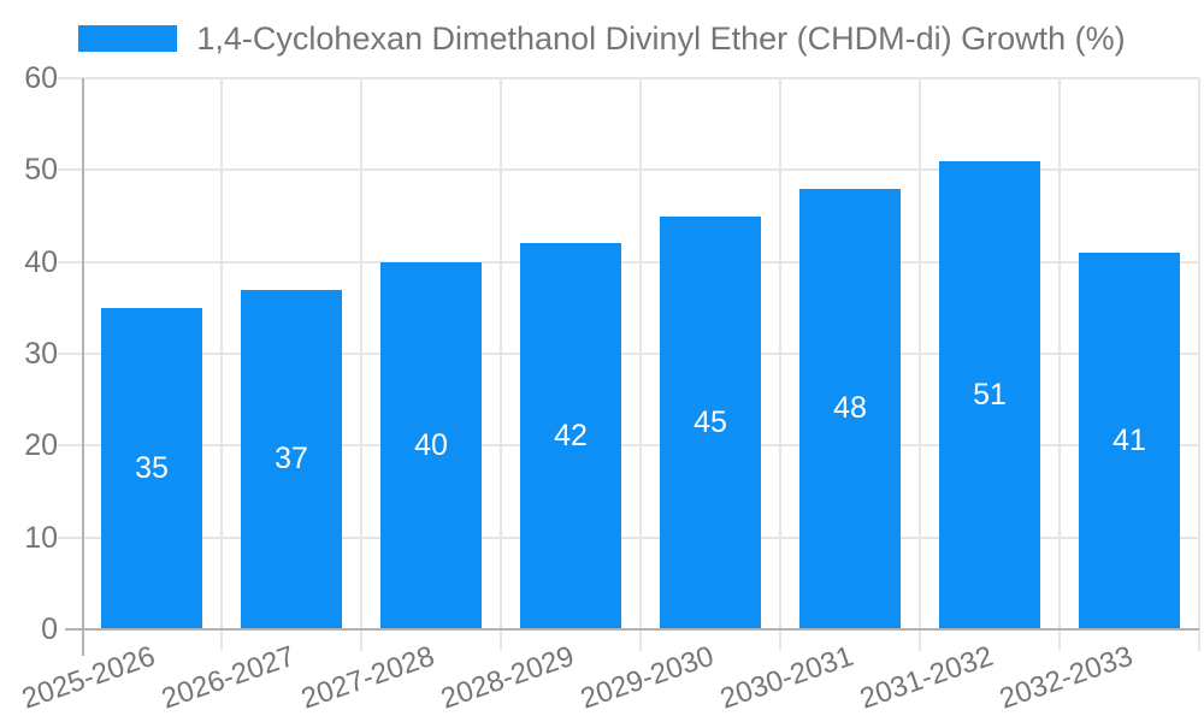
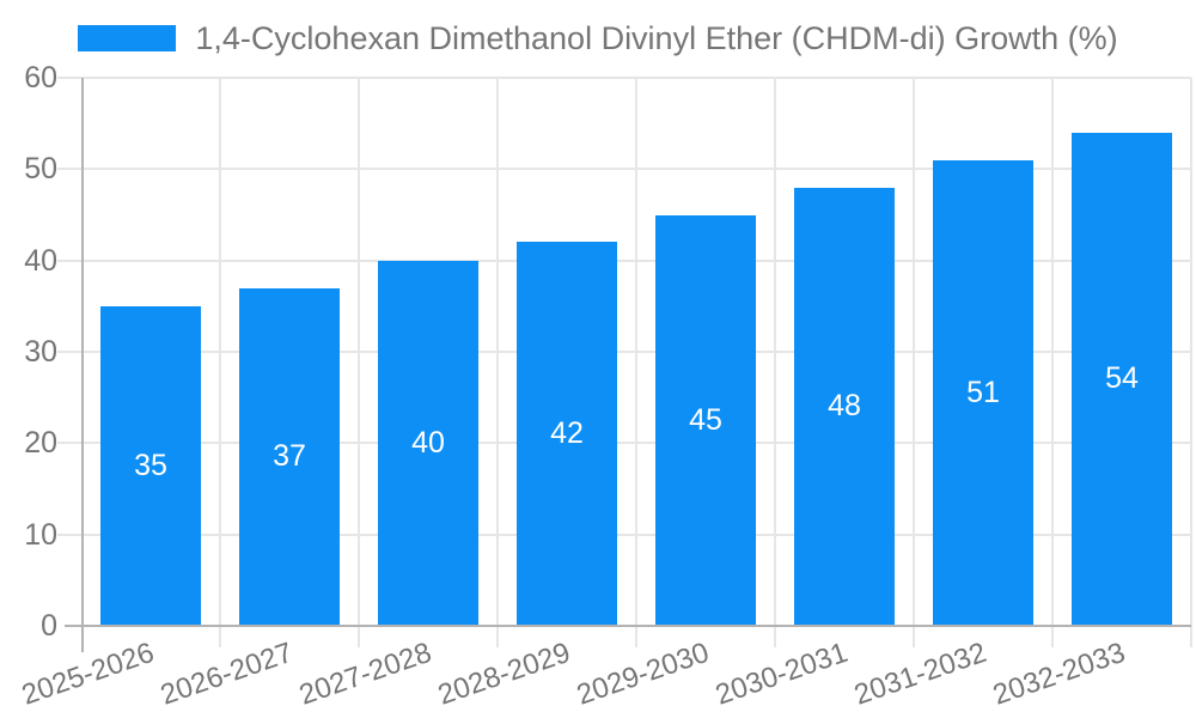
2032-2033: 41 -> 54
